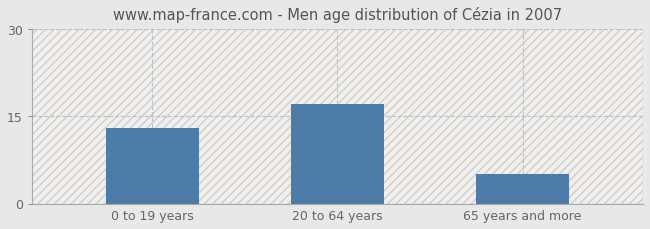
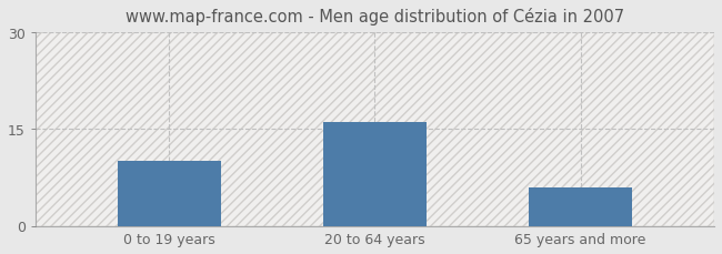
0 to 19 years: 13 -> 10
20 to 64 years: 17 -> 16
65 years and more: 5 -> 6
